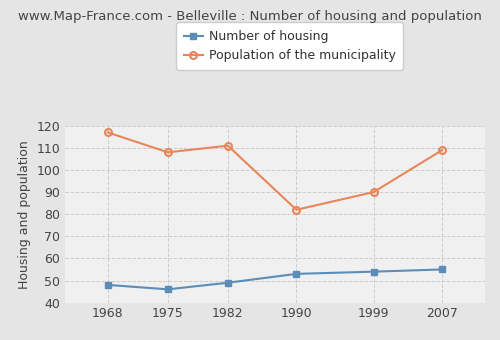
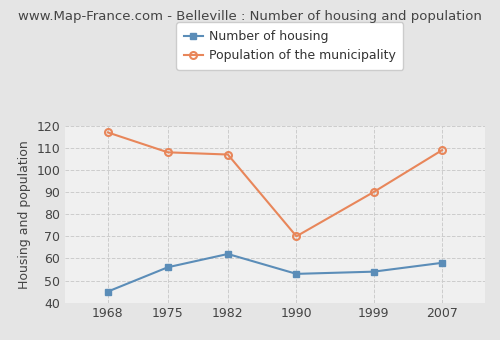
Number of housing/1968: 48 -> 45
Number of housing/1975: 46 -> 56
Number of housing/1982: 49 -> 62
Population of the municipality/1982: 111 -> 107
Population of the municipality/1990: 82 -> 70
Number of housing/2007: 55 -> 58
